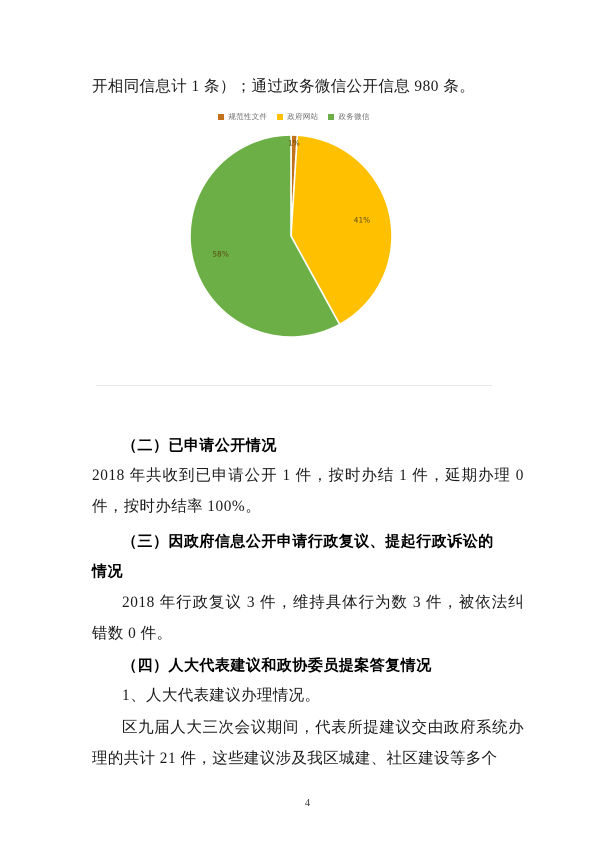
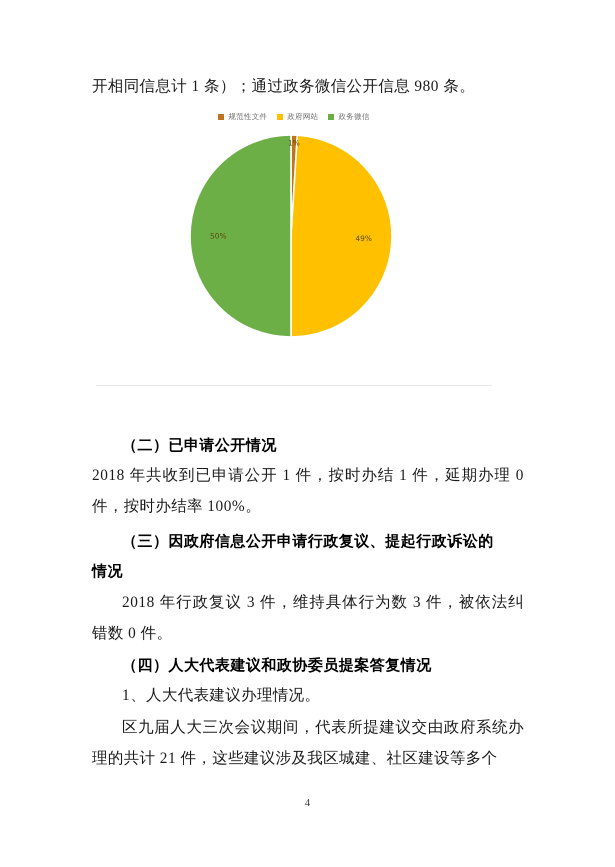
政府网站: 41% -> 49%
政务微信: 58% -> 50%
